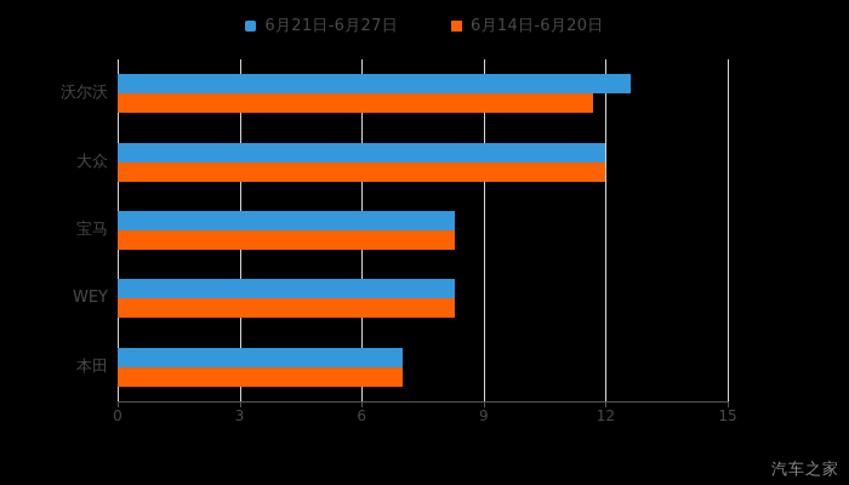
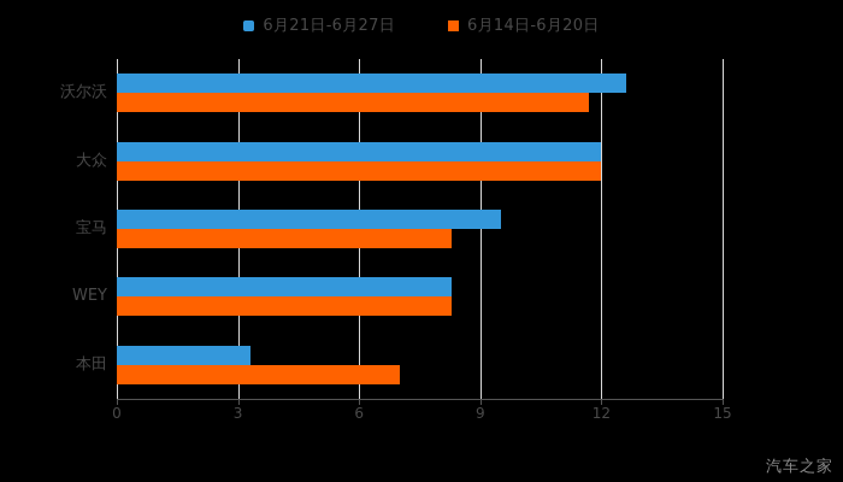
6月21日-6月27日/宝马: 8.3 -> 9.5
6月21日-6月27日/本田: 7.0 -> 3.3
